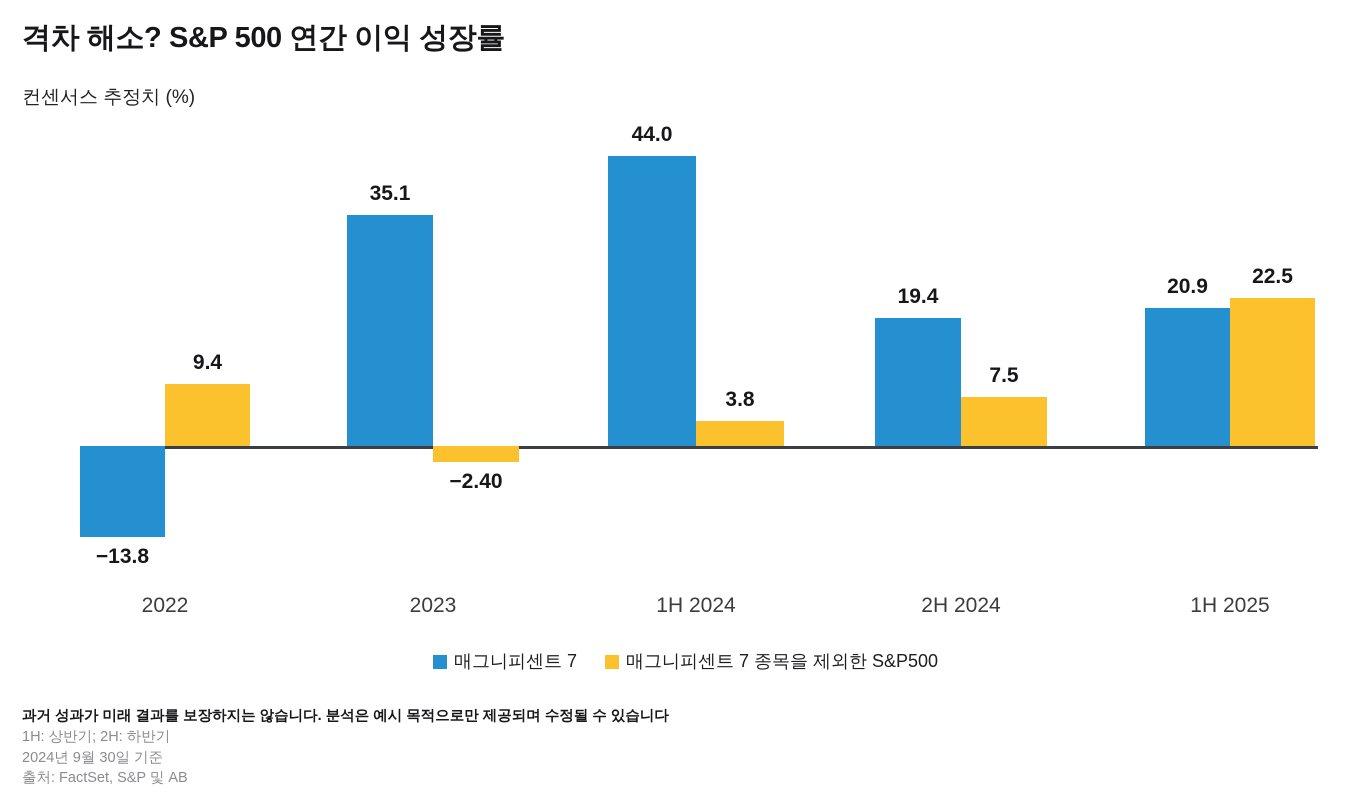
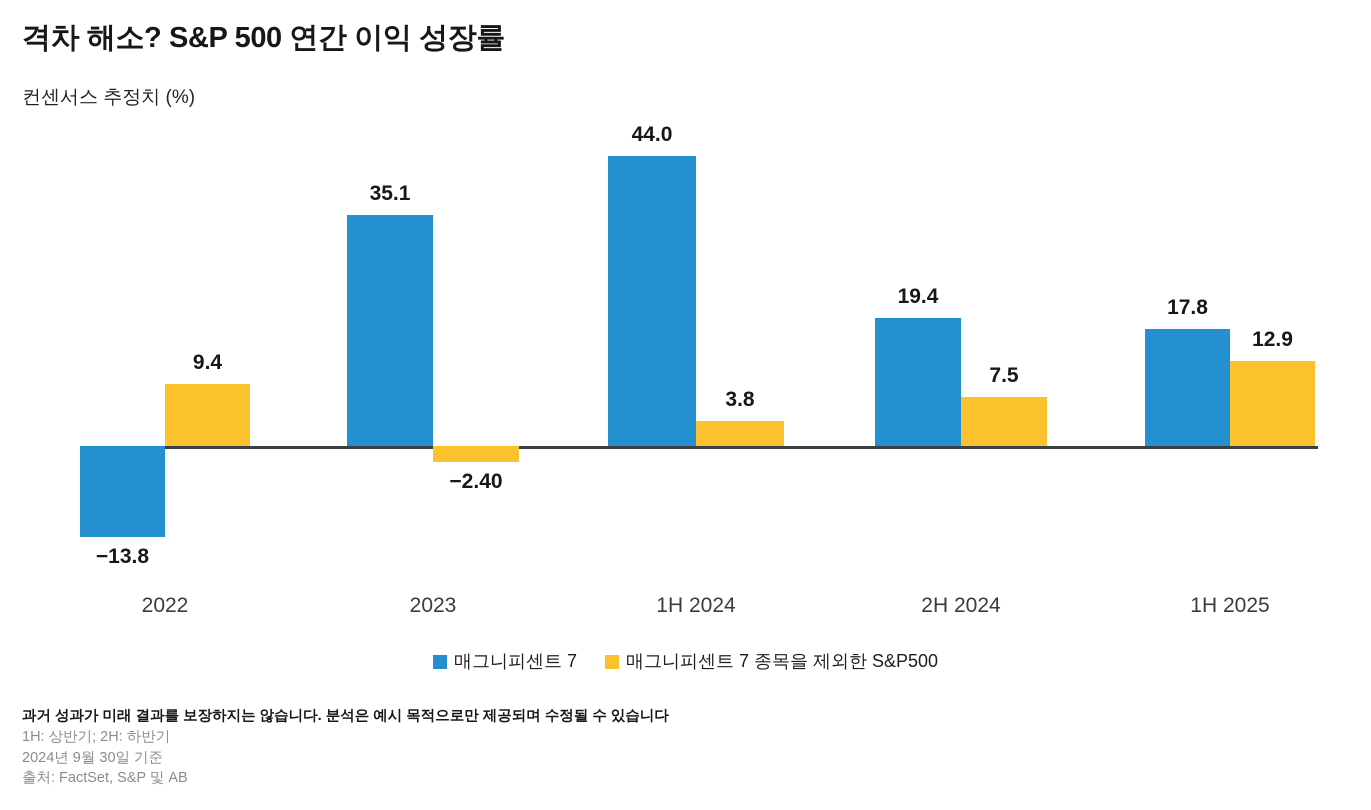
매그니피센트 7/1H 2025: 20.9 -> 17.8
매그니피센트 7 종목을 제외한 S&P500/1H 2025: 22.5 -> 12.9
